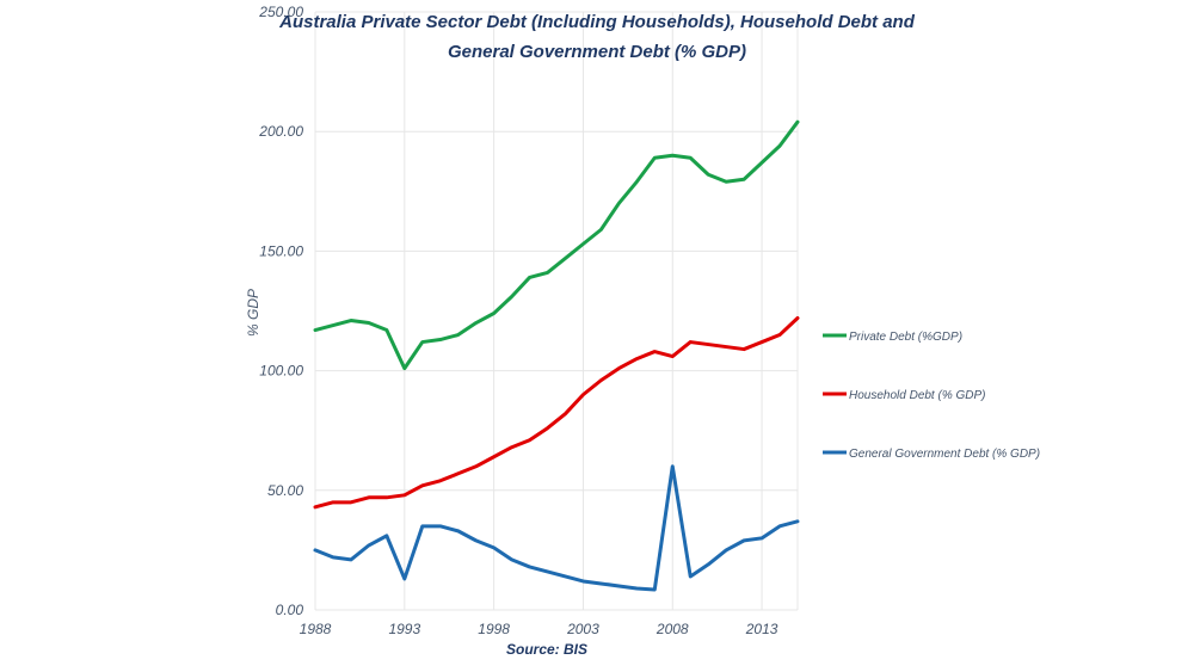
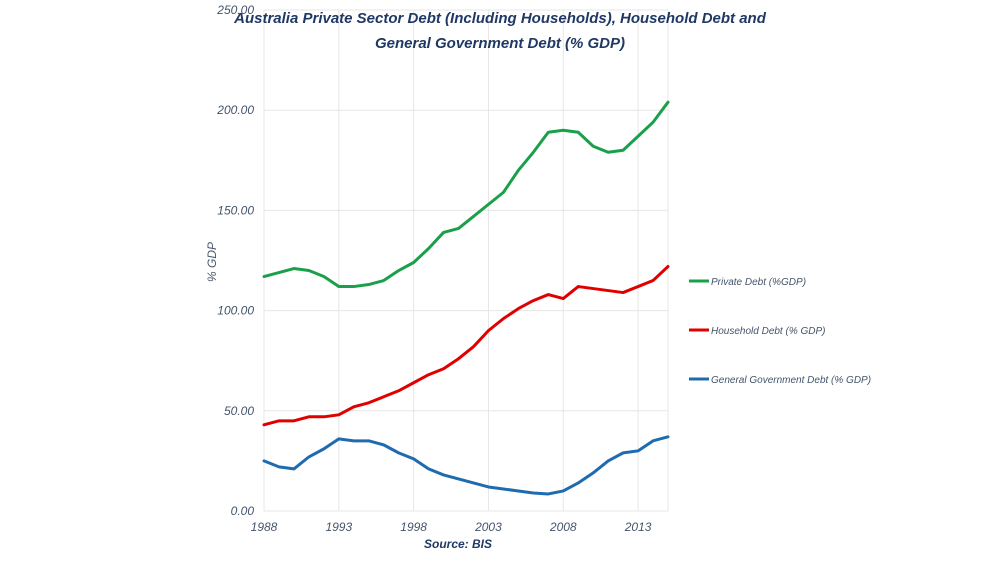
Private Debt (%GDP)/1993: 101 -> 112
General Government Debt (% GDP)/1993: 13 -> 36
General Government Debt (% GDP)/2008: 60 -> 10
